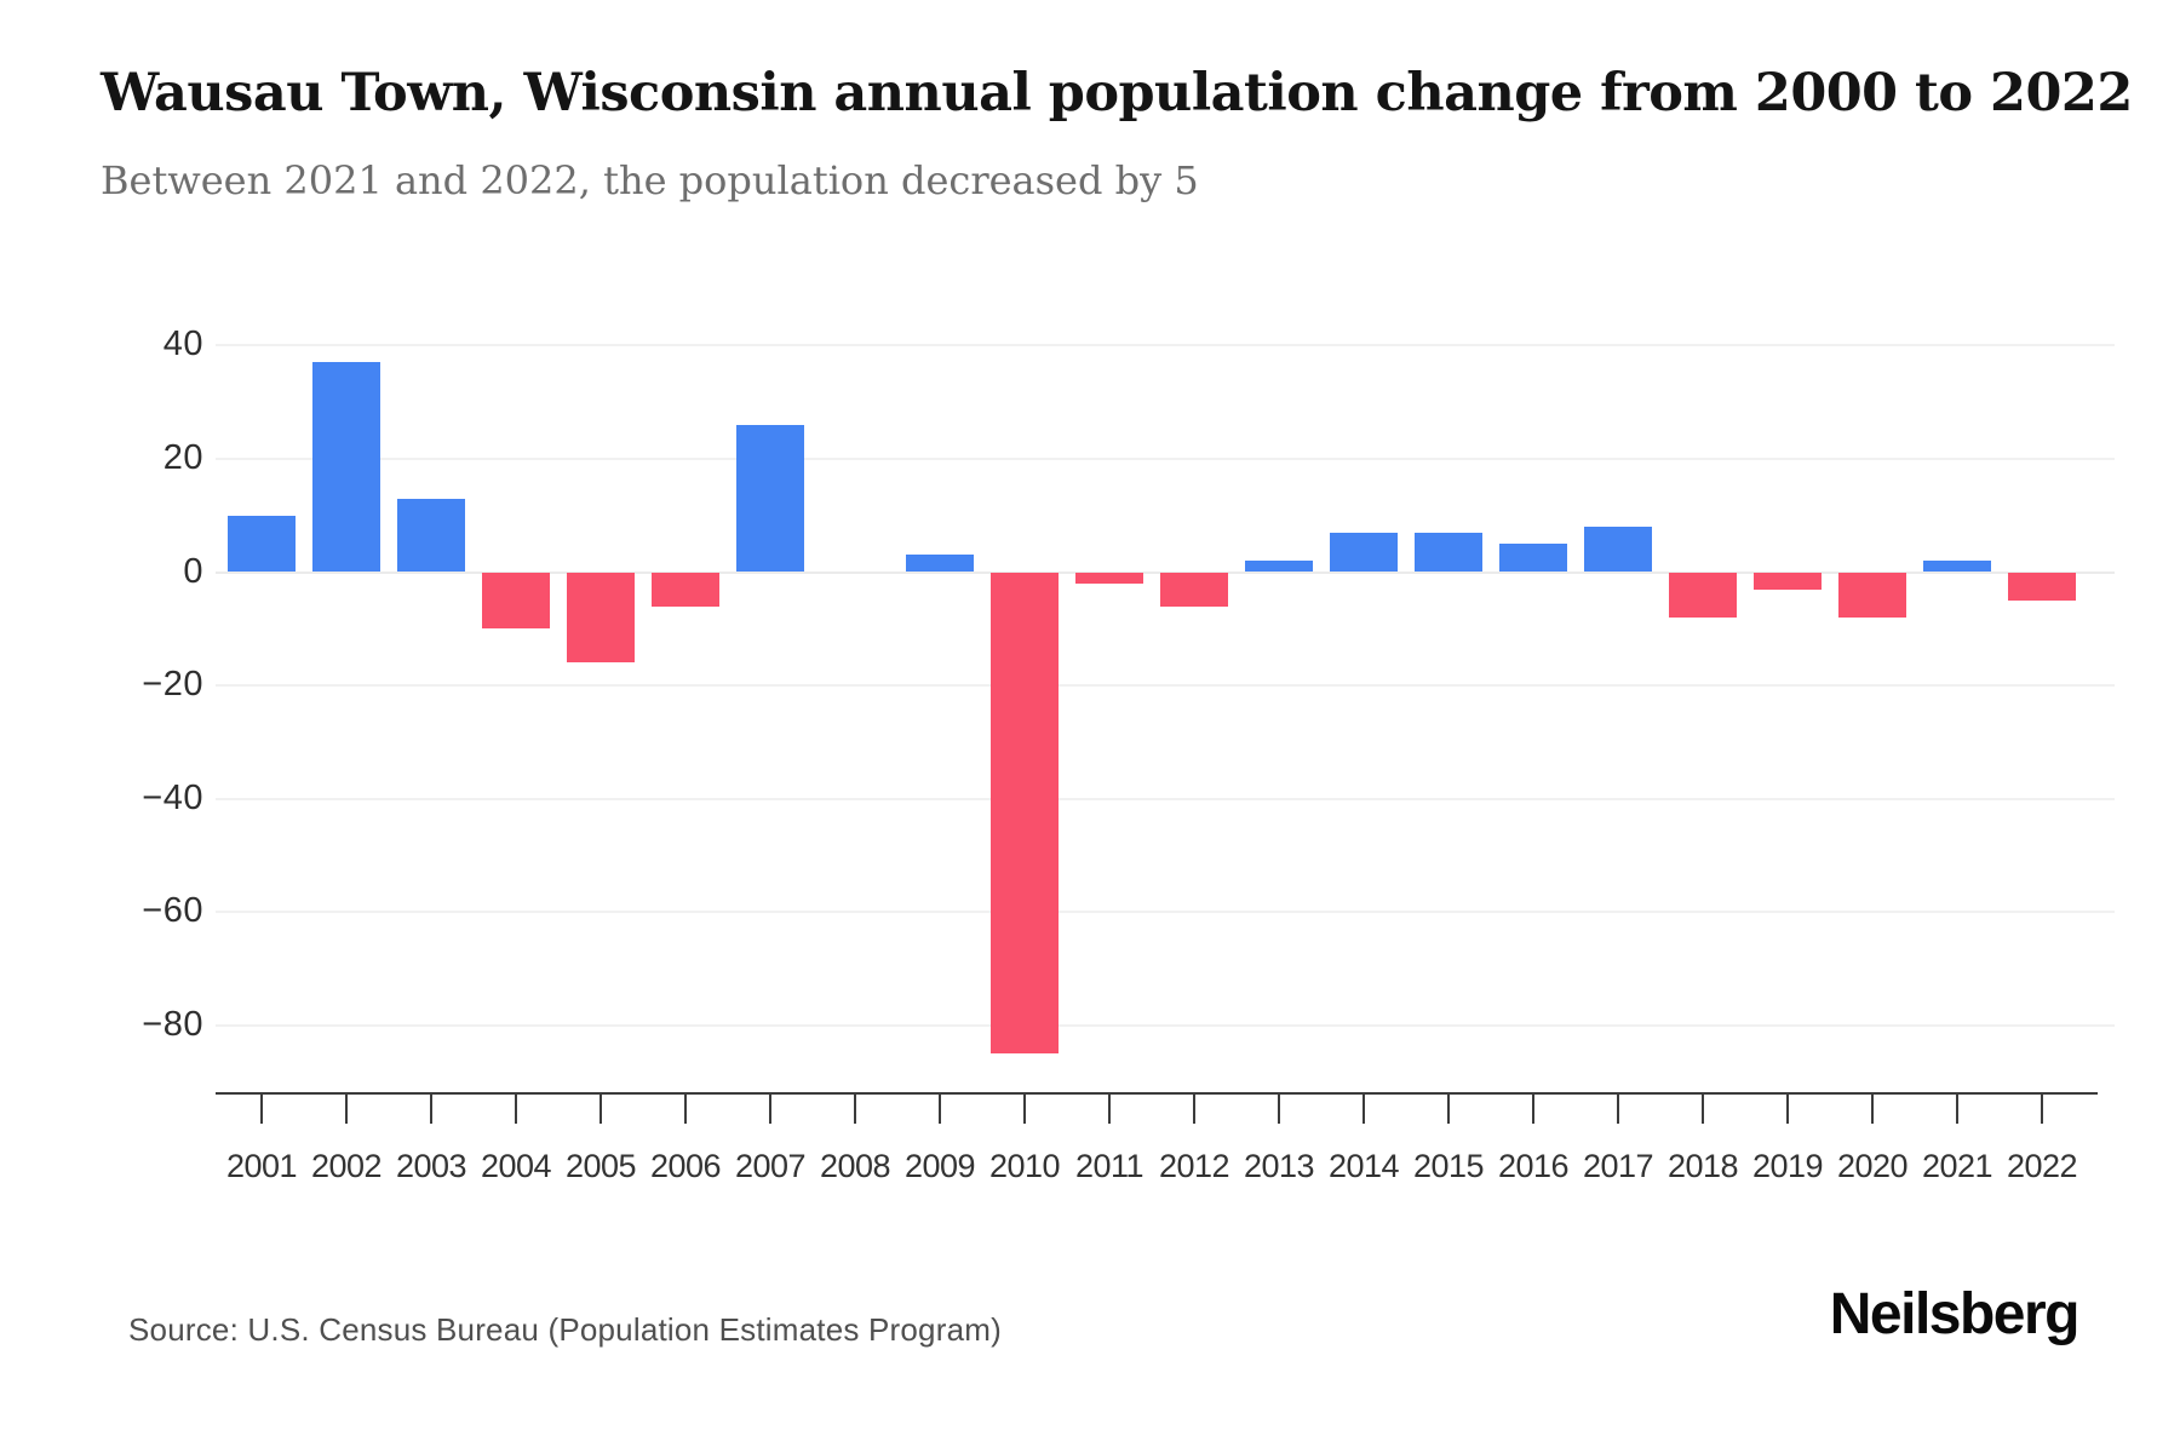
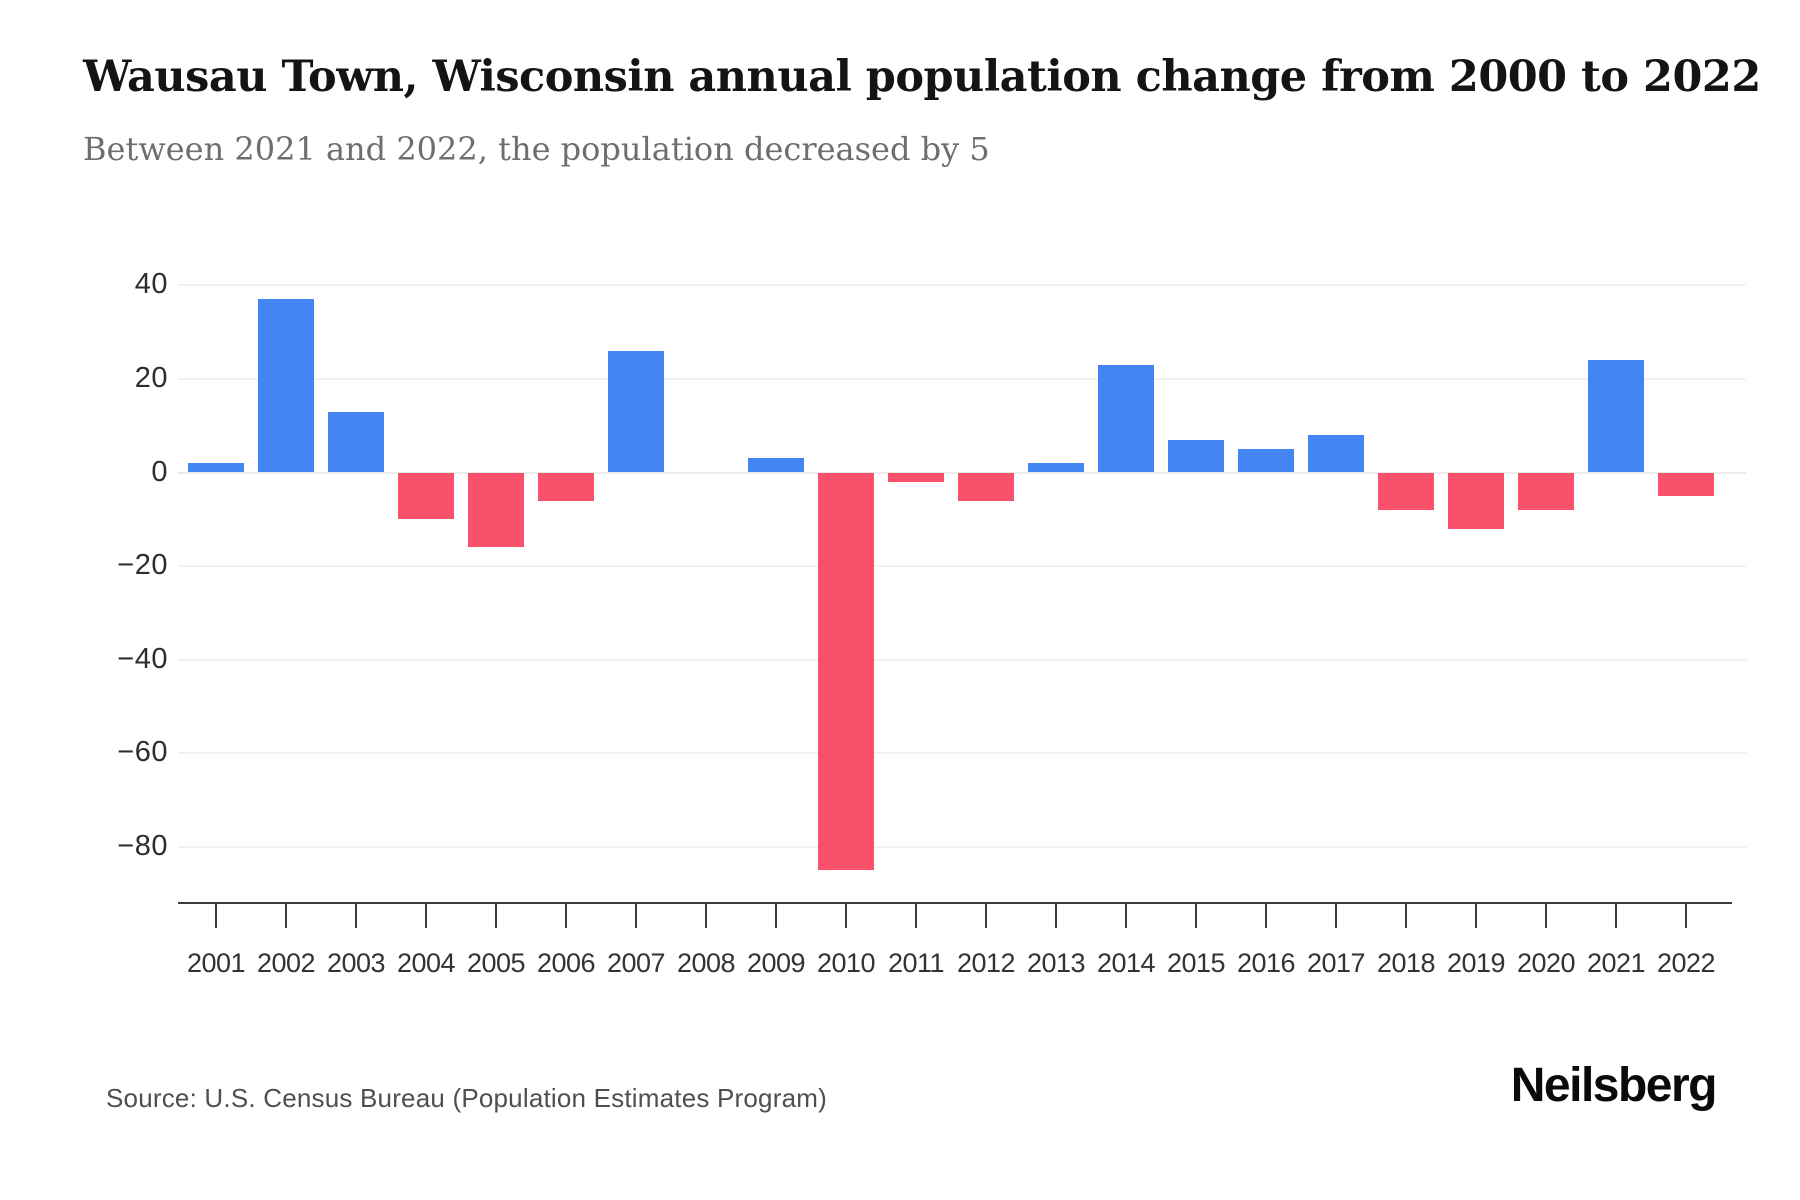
2001: 10 -> 2
2014: 7 -> 23
2019: -3 -> -12
2021: 2 -> 24
